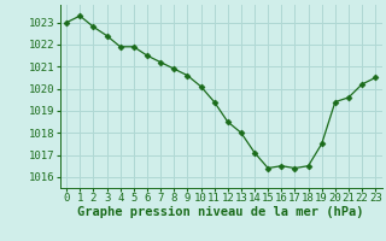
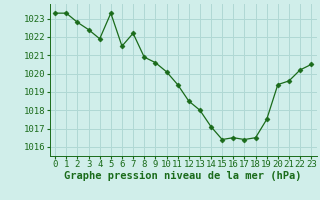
0: 1023.0 -> 1023.3
5: 1021.9 -> 1023.3
7: 1021.2 -> 1022.2
